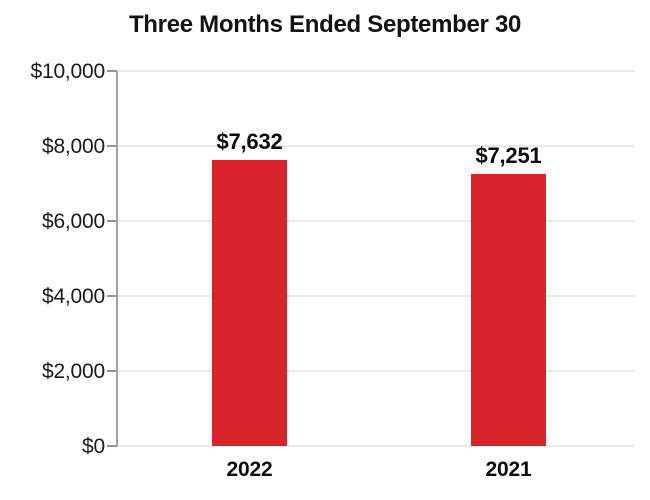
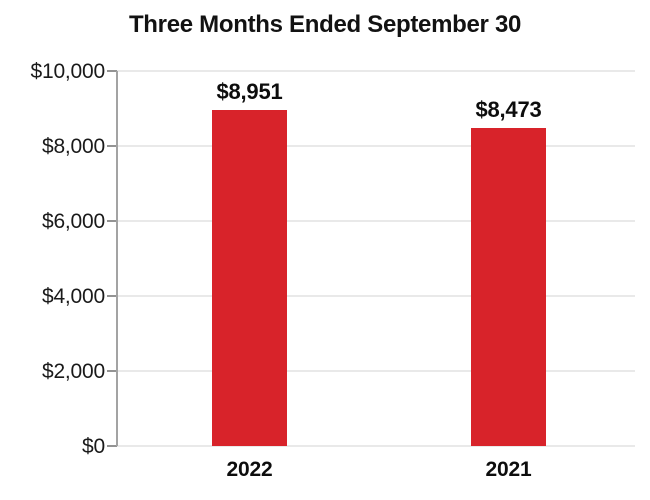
2022: $7,632 -> $8,951
2021: $7,251 -> $8,473
